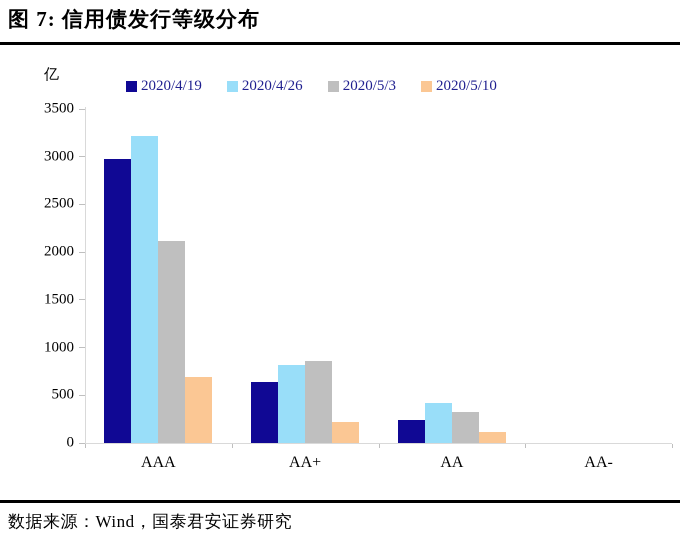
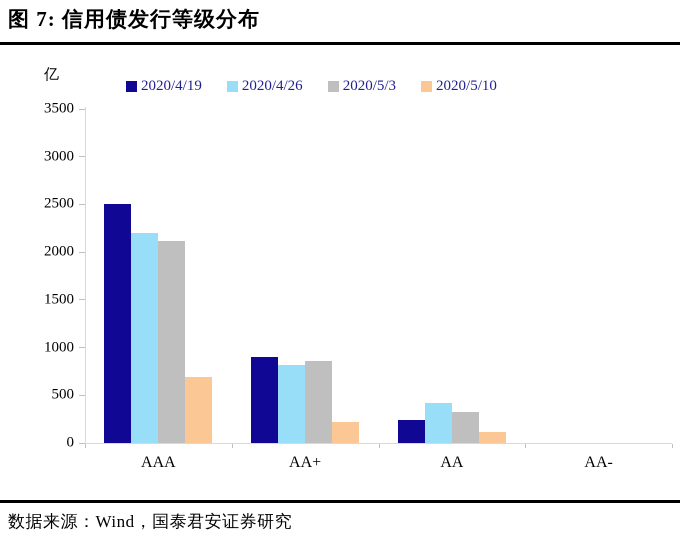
2020/4/19/AAA: 3000 -> 2500
2020/4/26/AAA: 3200 -> 2200
2020/4/19/AA+: 600 -> 900
